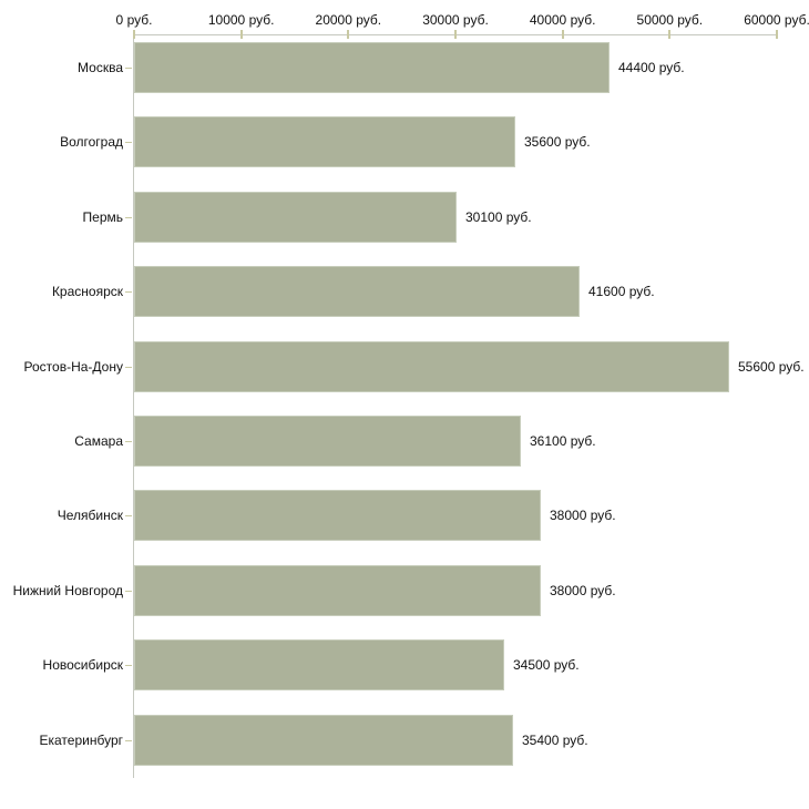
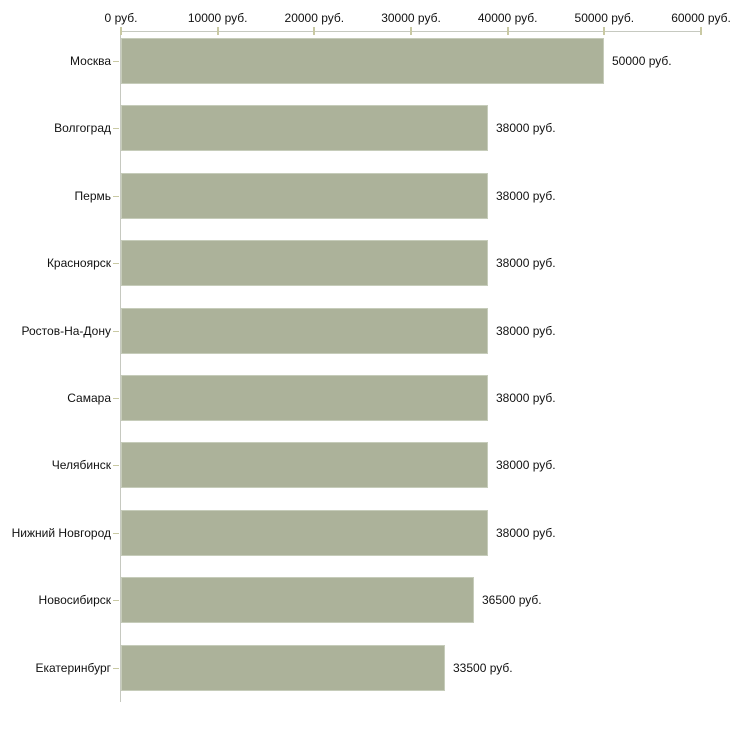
Москва: 44400 -> 50000
Волгоград: 35600 -> 38000
Пермь: 30100 -> 38000
Красноярск: 41600 -> 38000
Ростов-На-Дону: 55600 -> 38000
Самара: 36100 -> 38000
Новосибирск: 34500 -> 36500
Екатеринбург: 35400 -> 33500
